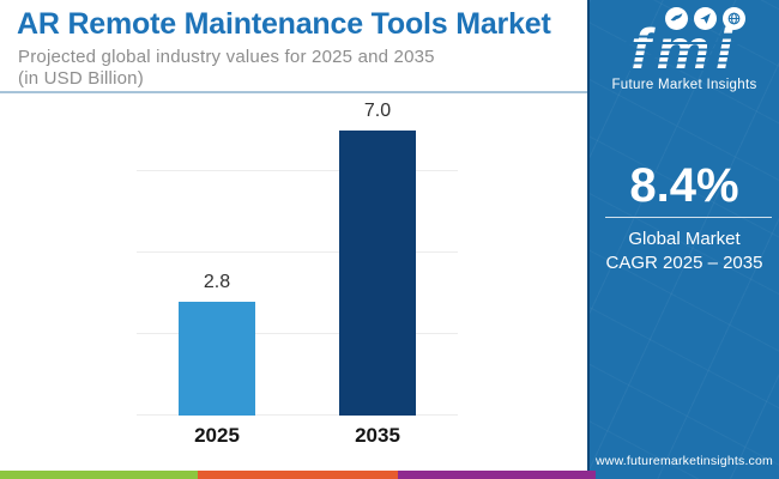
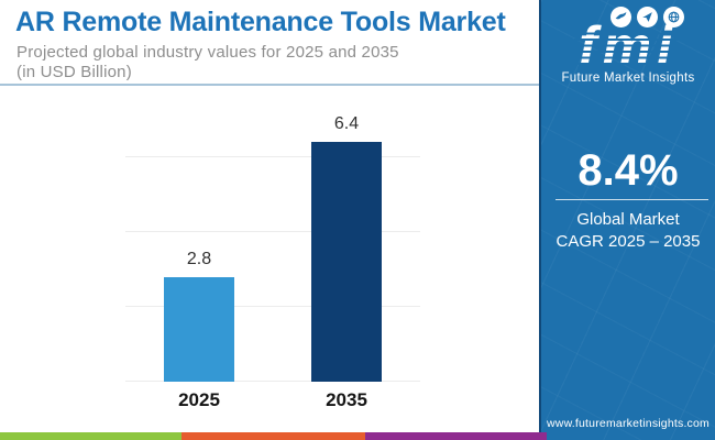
2035: 7.0 -> 6.4
